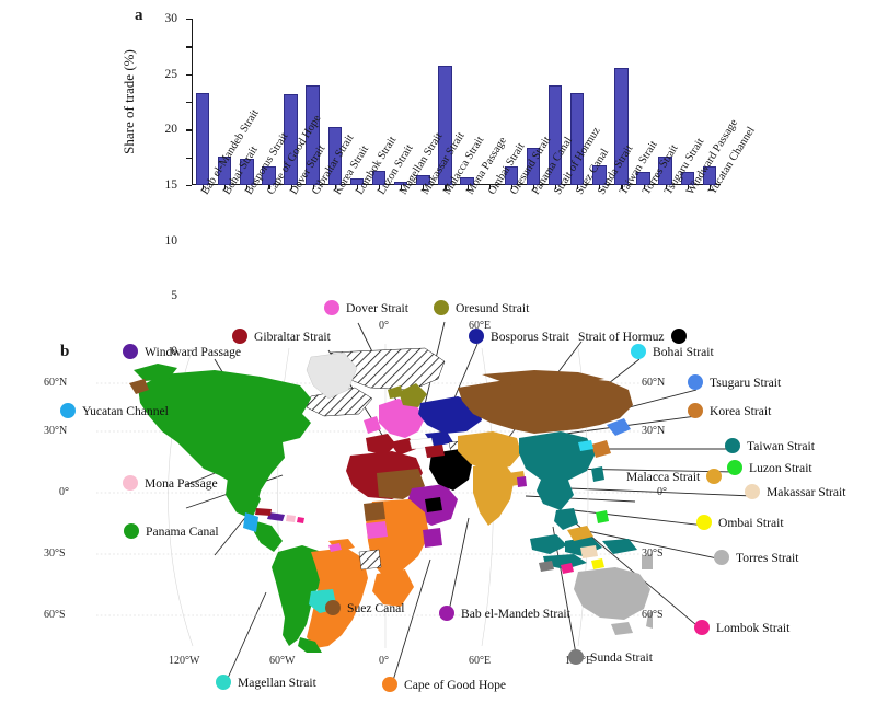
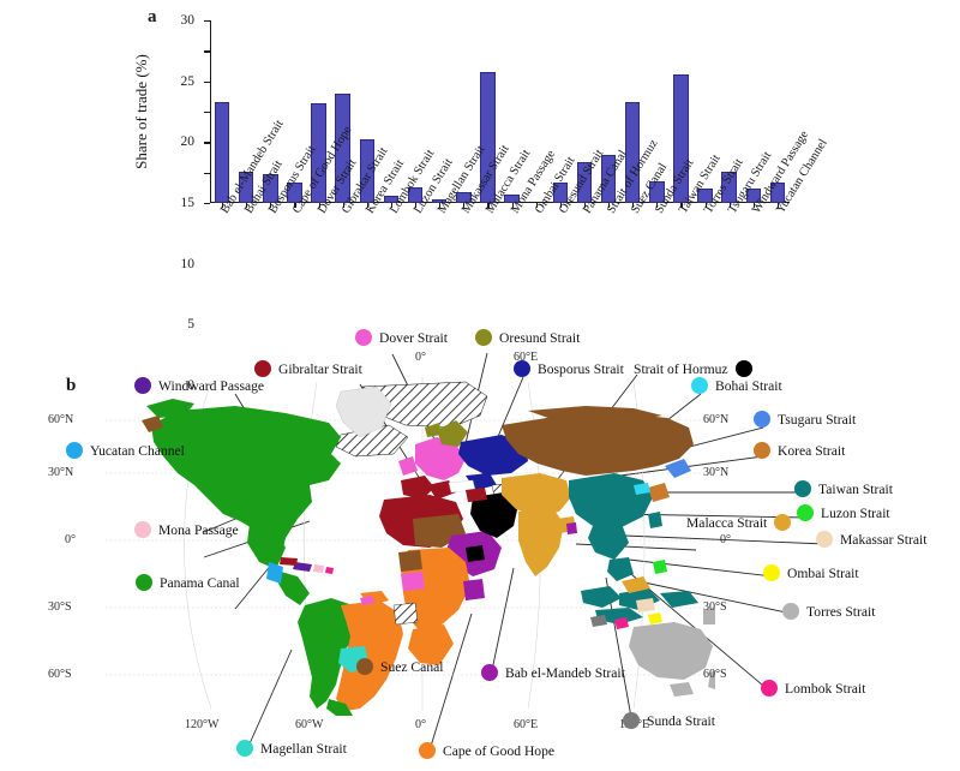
Strait of Hormuz: 18.0 -> 7.8
